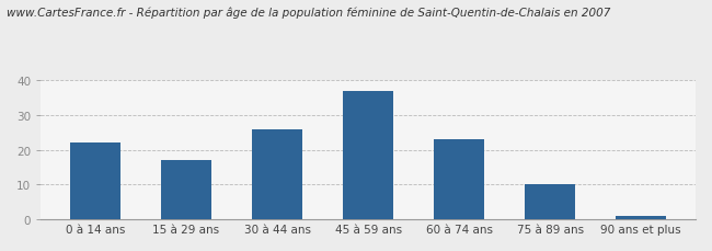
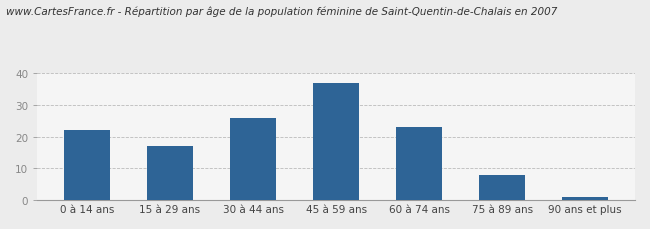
75 à 89 ans: 10 -> 8
